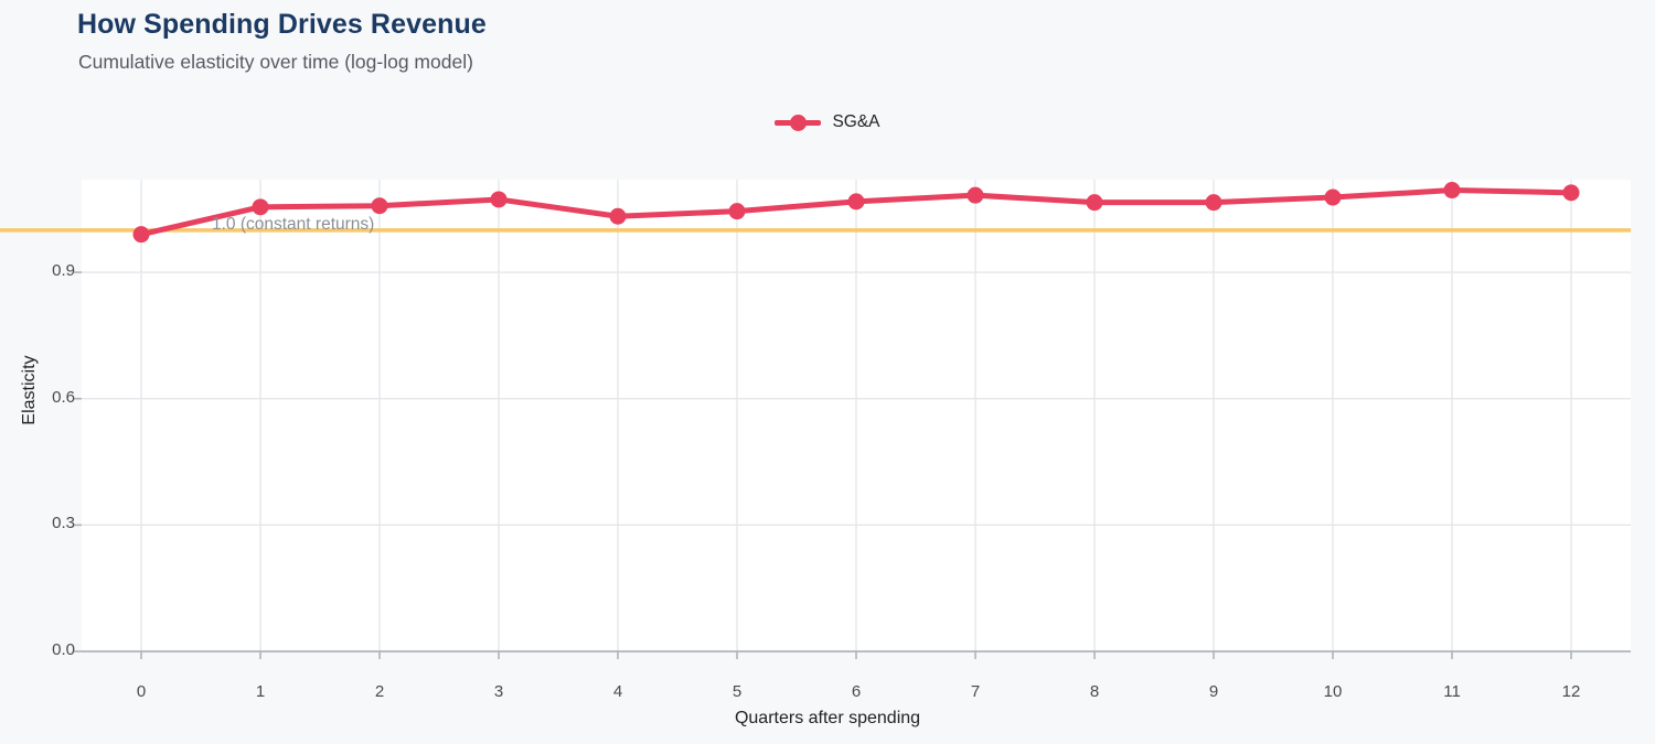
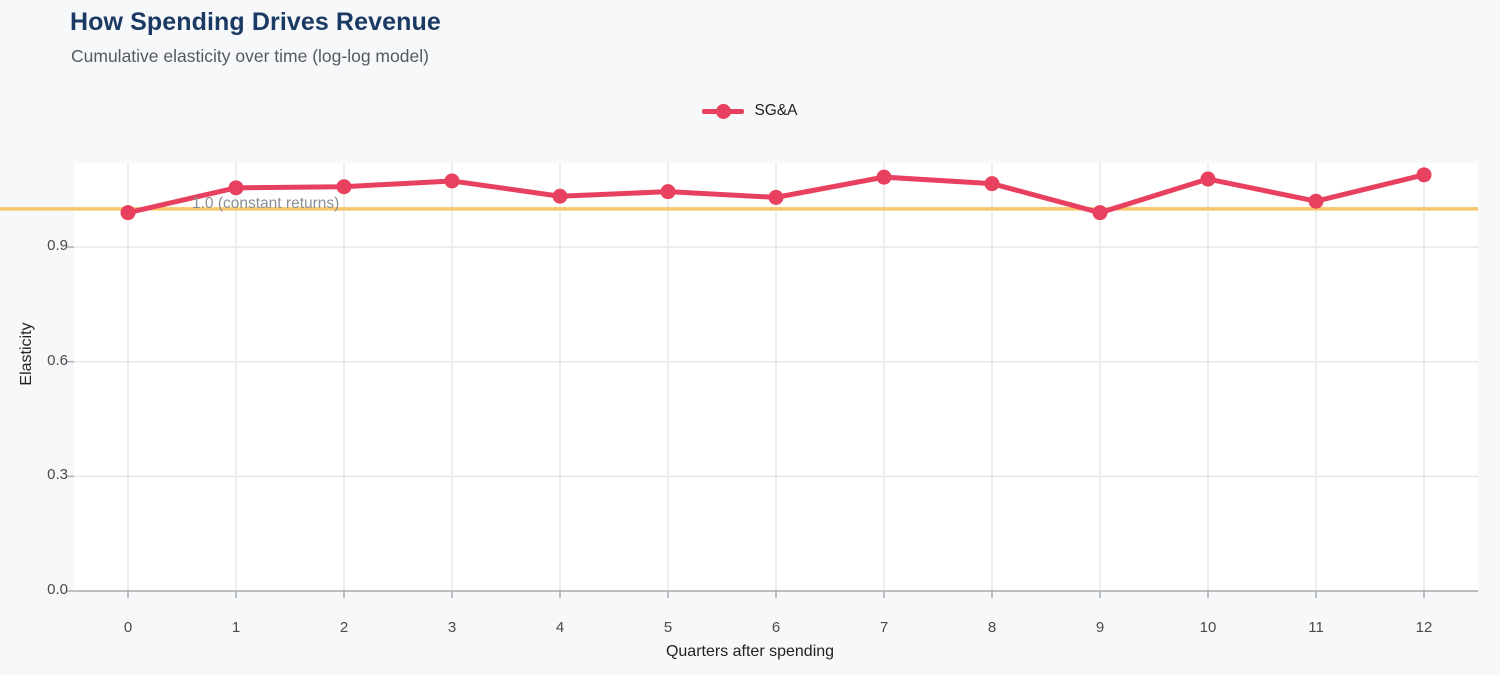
6: 1.07 -> 1.03
9: 1.07 -> 0.99
11: 1.09 -> 1.02
